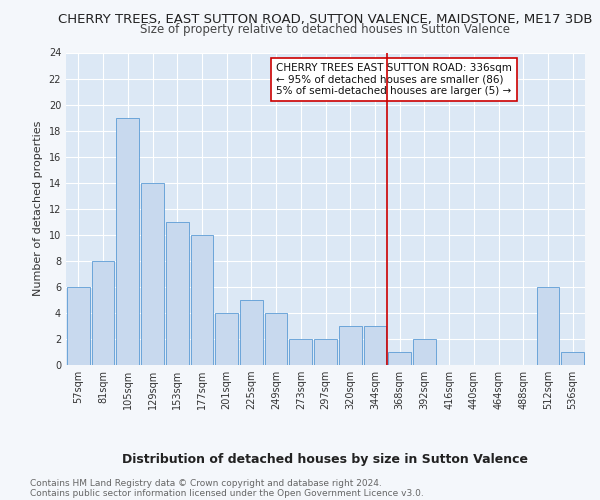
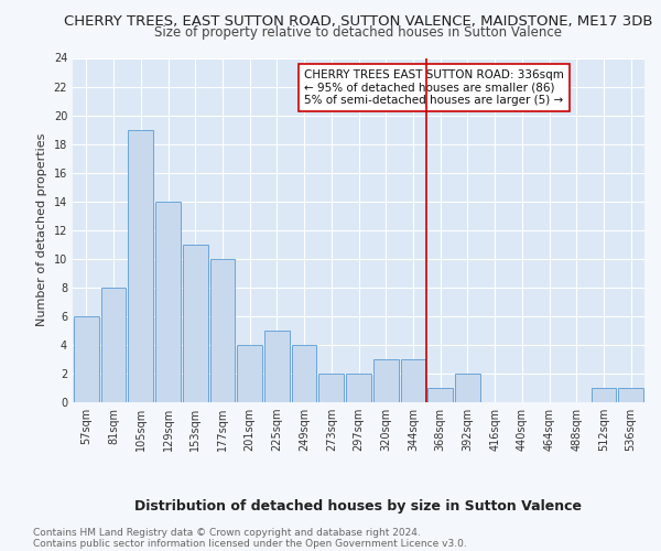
512sqm: 6 -> 1
